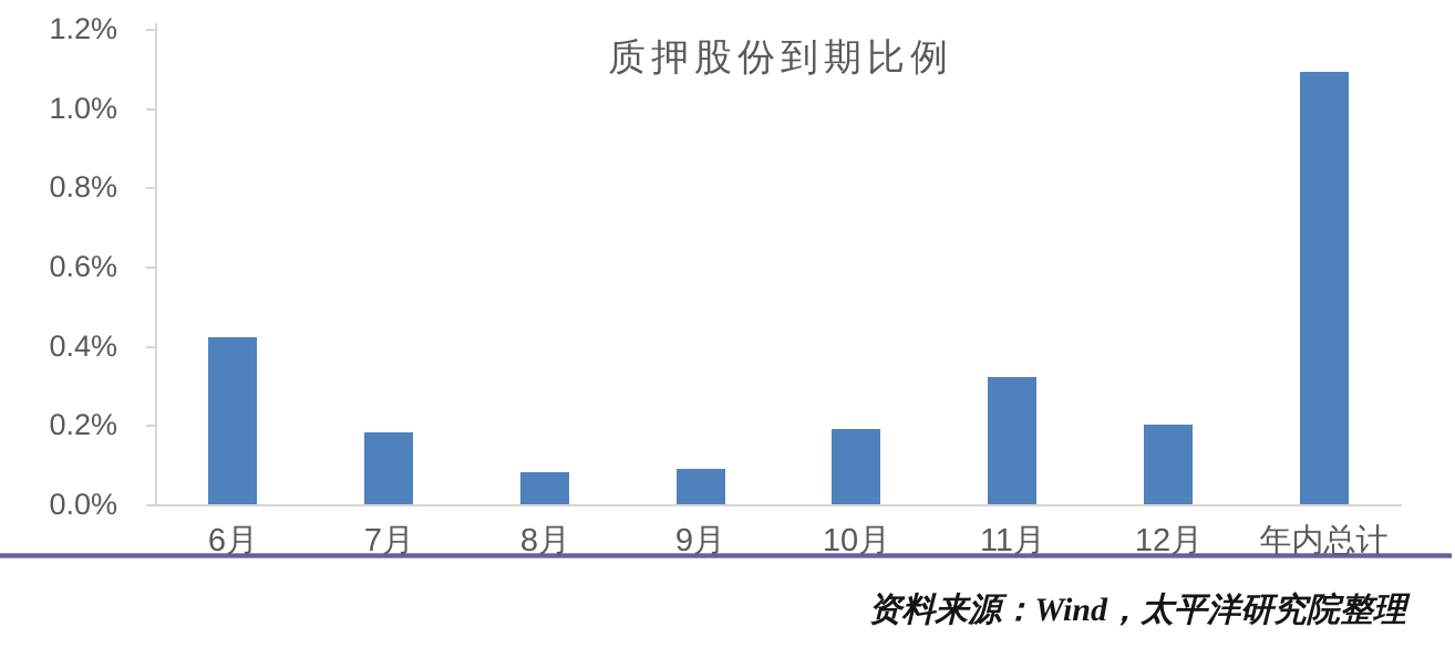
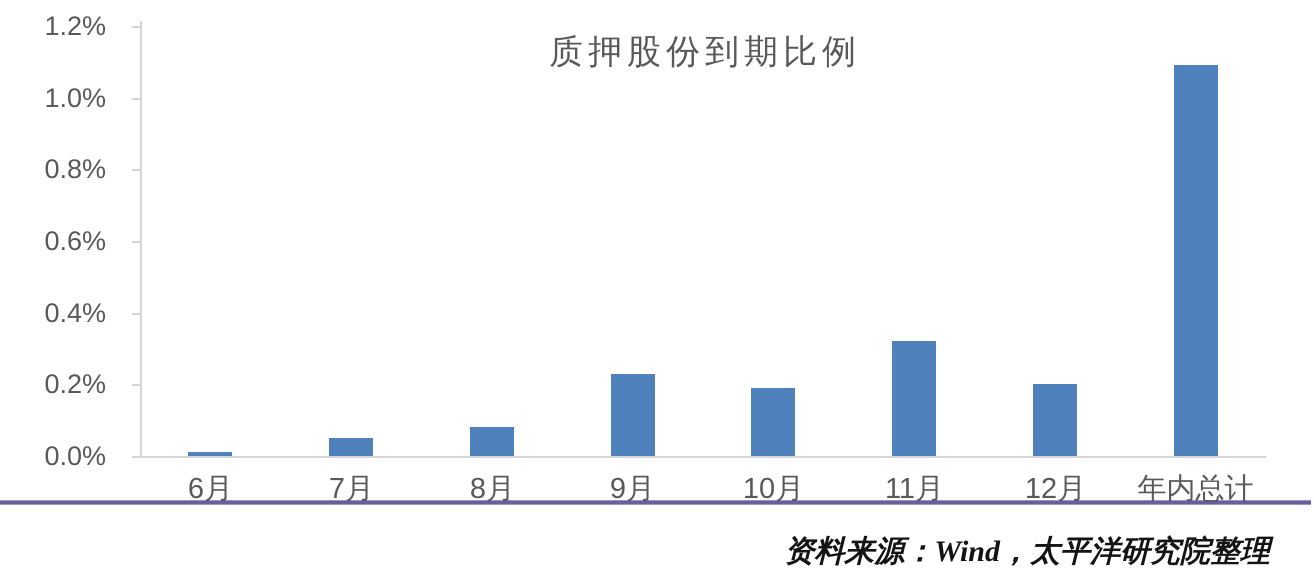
6月: 0.42% -> 0.01%
7月: 0.18% -> 0.05%
9月: 0.09% -> 0.23%
